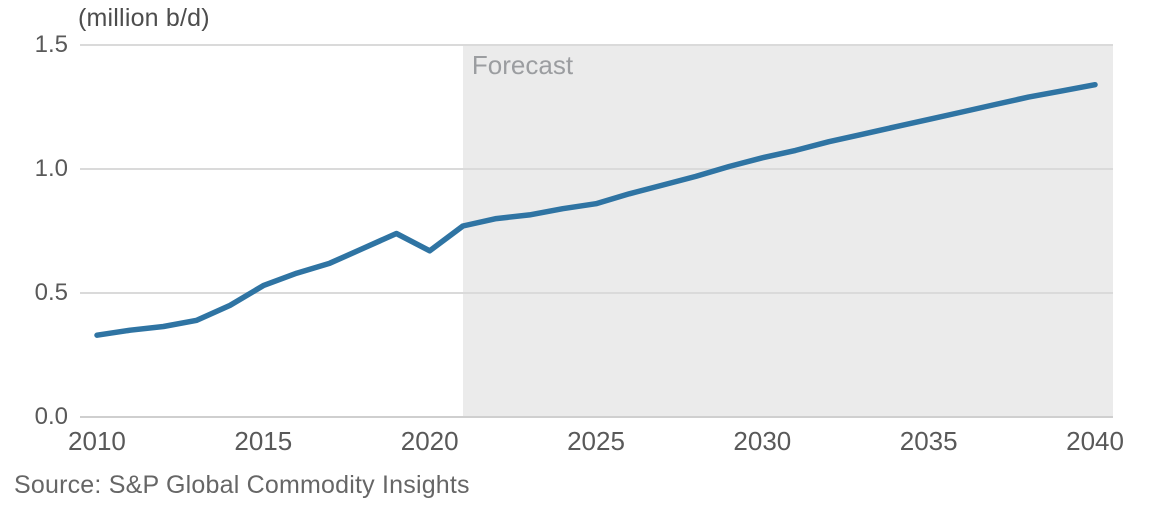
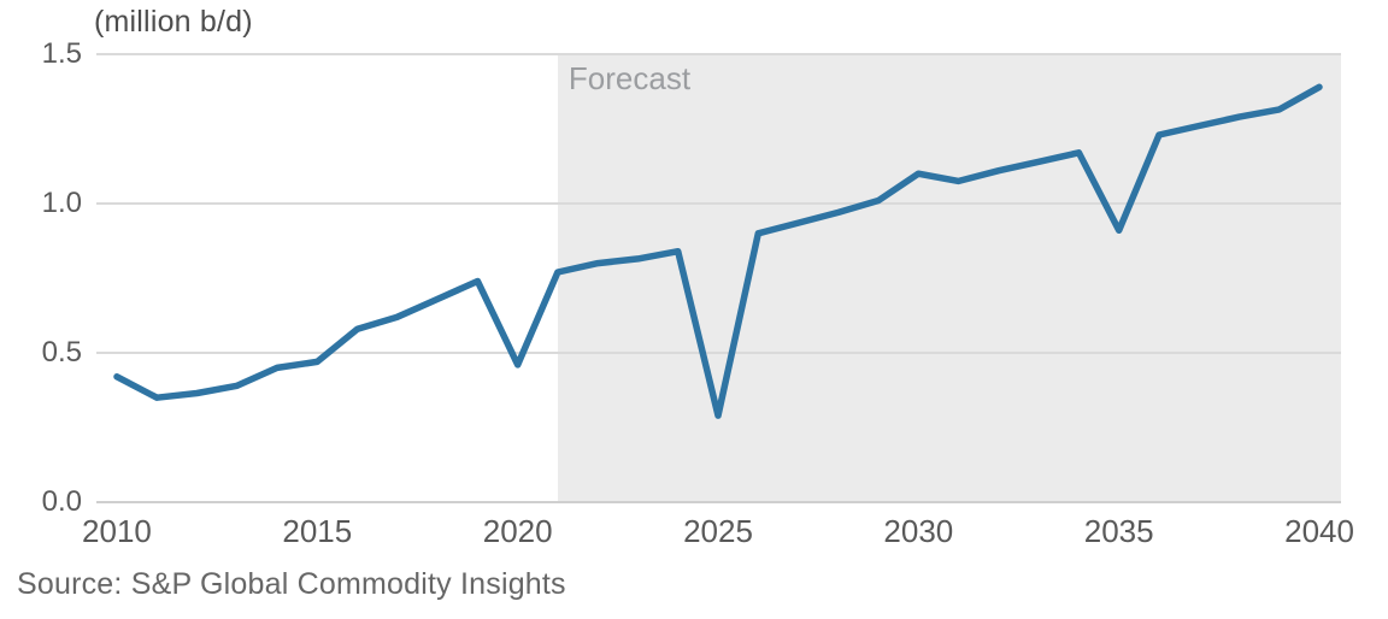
2010: 0.33 -> 0.42
2015: 0.53 -> 0.47
2020: 0.67 -> 0.46
2025: 0.86 -> 0.29
2030: 1.04 -> 1.10
2035: 1.20 -> 0.91
2040: 1.34 -> 1.39
